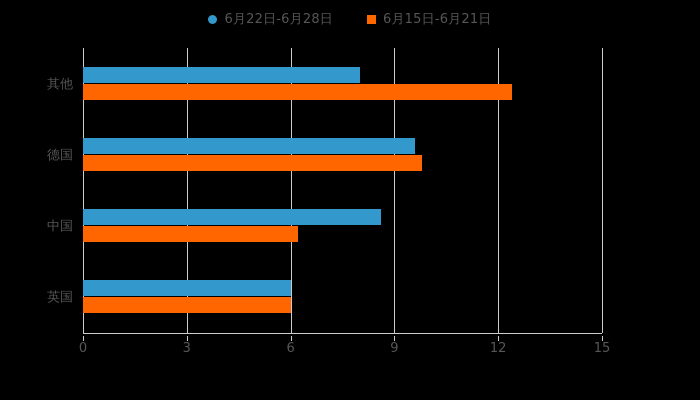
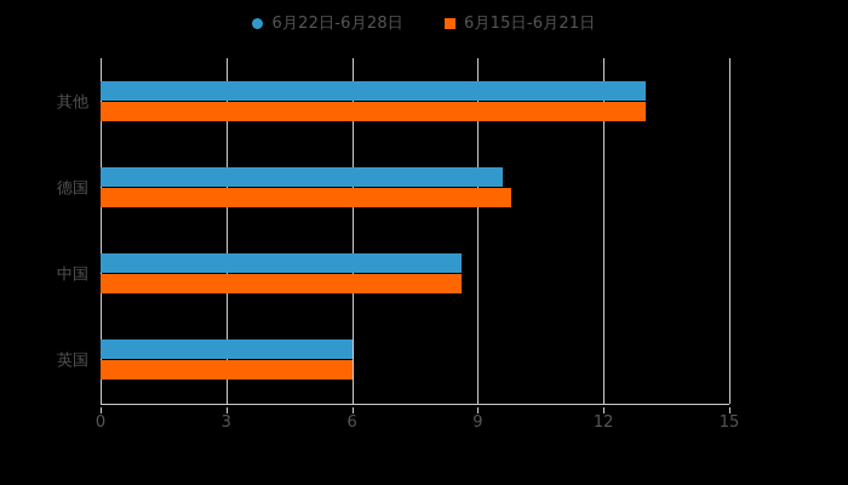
6月22日-6月28日/其他: 8.0 -> 13.0
6月15日-6月21日/其他: 12.4 -> 13.0
6月15日-6月21日/中国: 6.2 -> 8.6
